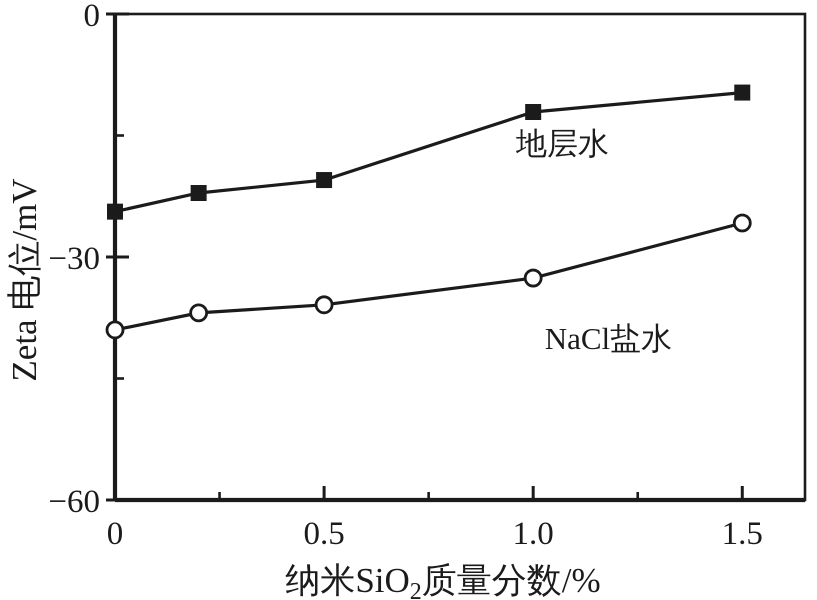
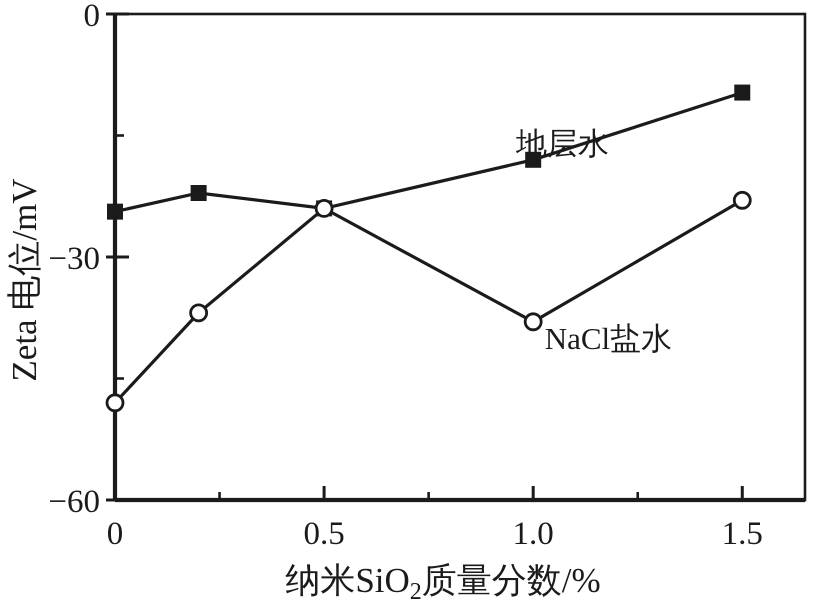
NaCl盐水/0: -39 -> -48
地层水/0.5: -20 -> -24
NaCl盐水/0.5: -36 -> -24
地层水/1.0: -12 -> -18
NaCl盐水/1.0: -33 -> -38
NaCl盐水/1.5: -26 -> -23
